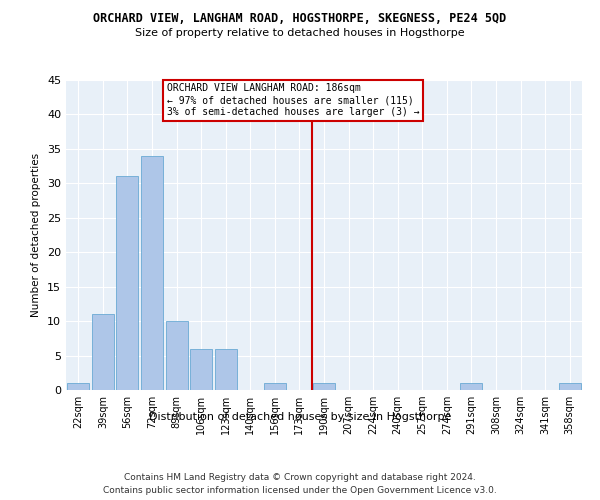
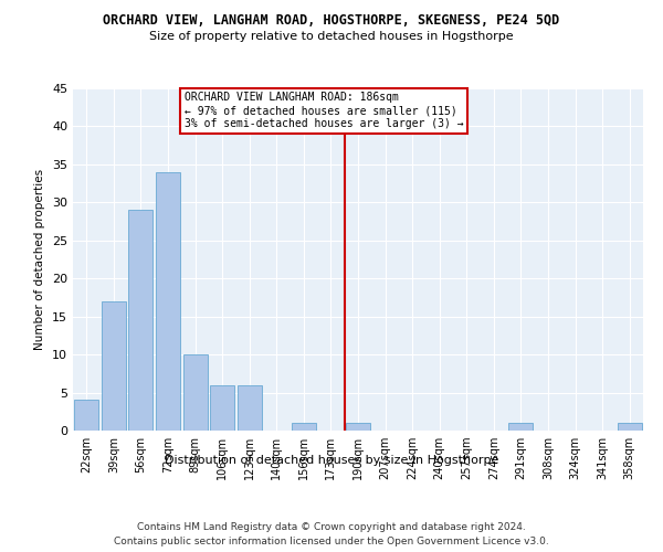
22sqm: 1 -> 4
39sqm: 11 -> 17
56sqm: 31 -> 29
